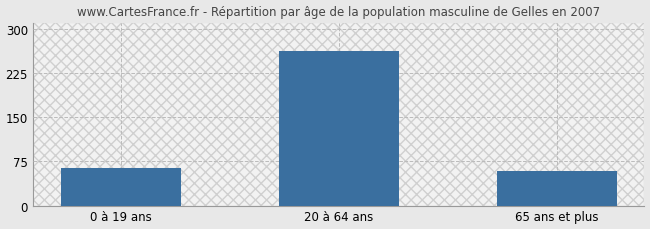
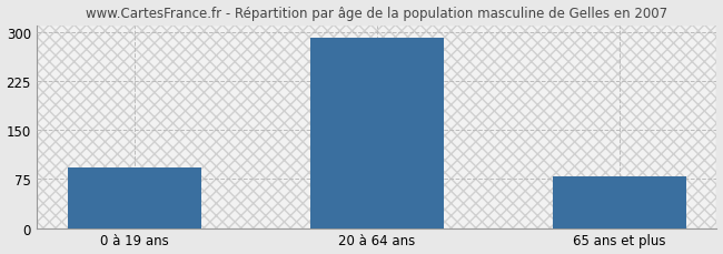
0 à 19 ans: 64 -> 93
20 à 64 ans: 262 -> 291
65 ans et plus: 58 -> 79
